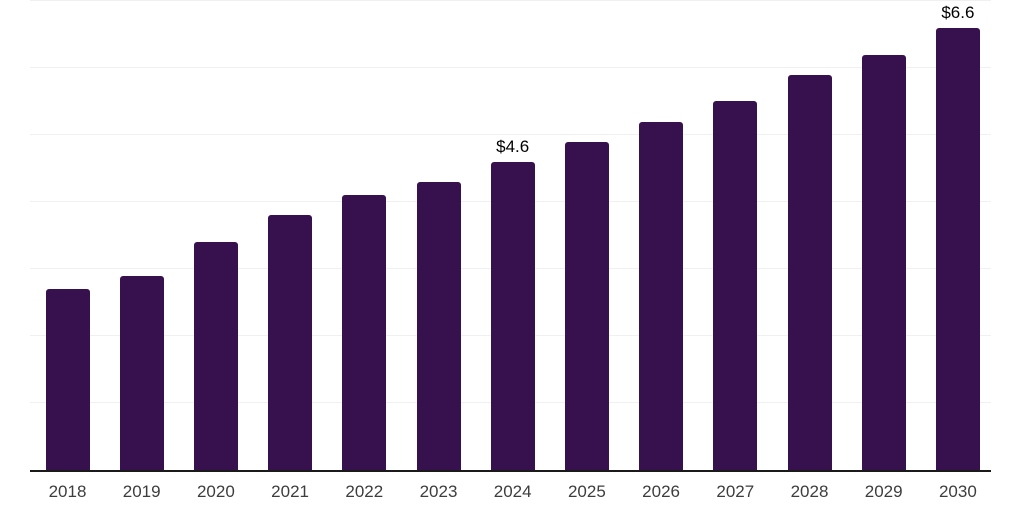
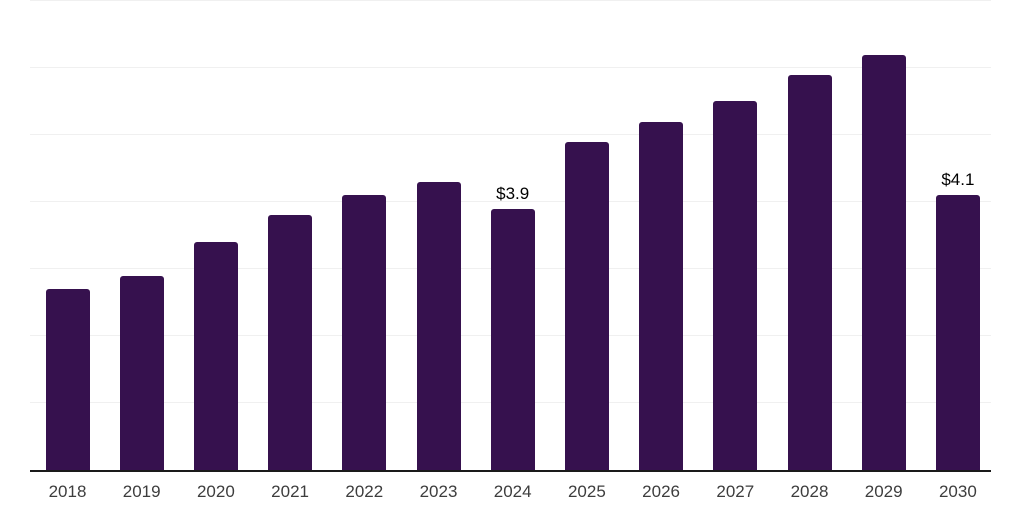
2024: $4.6 -> $3.9
2030: $6.6 -> $4.1
